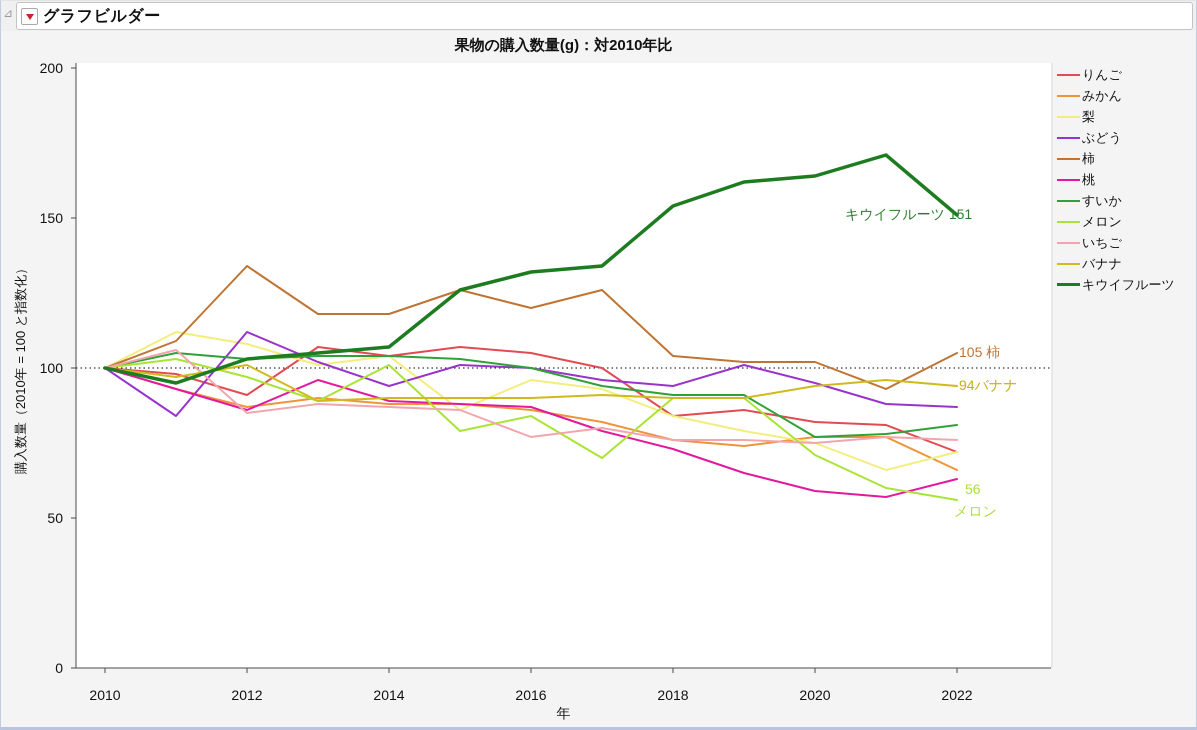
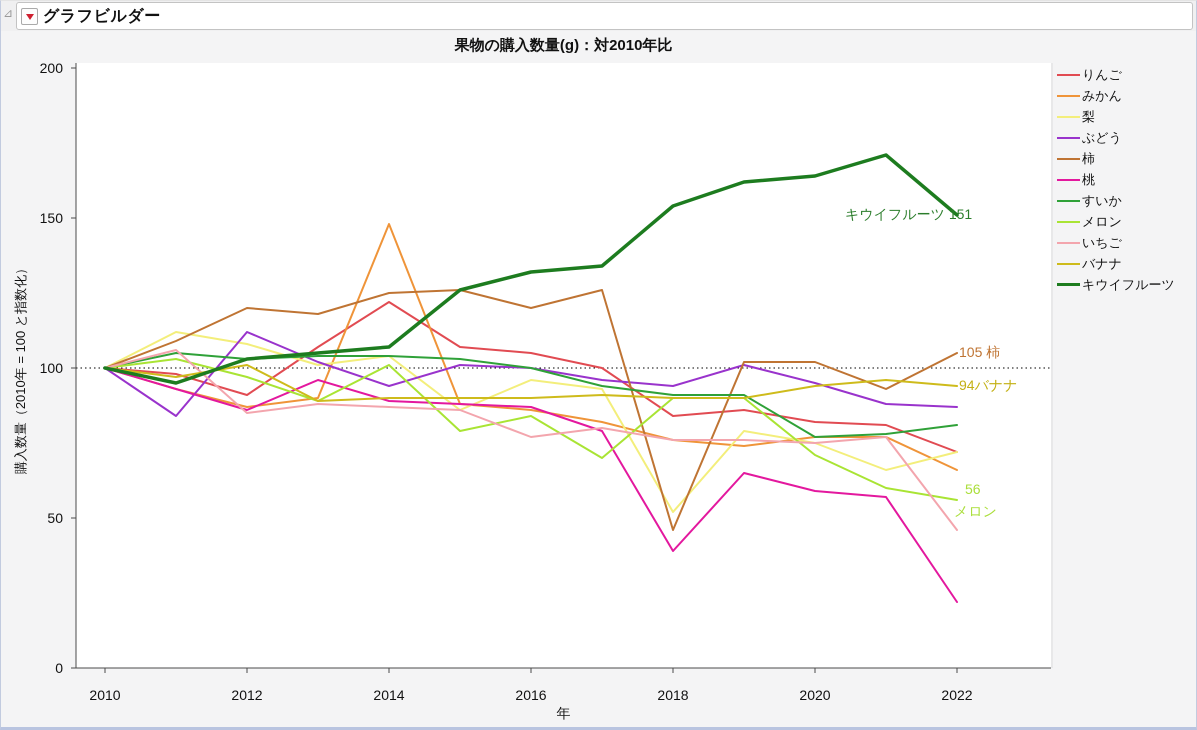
柿/2012: 134 -> 120
りんご/2014: 104 -> 122
みかん/2014: 88 -> 148
柿/2014: 118 -> 125
梨/2018: 84 -> 52
柿/2018: 104 -> 46
桃/2018: 73 -> 39
桃/2022: 63 -> 22
いちご/2022: 76 -> 46
